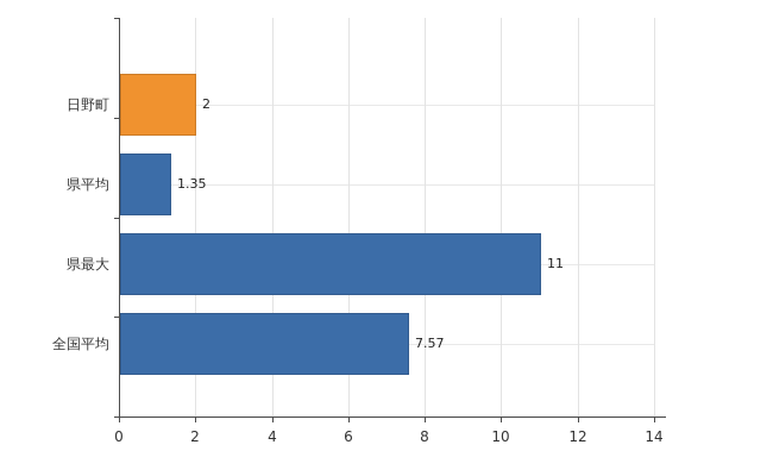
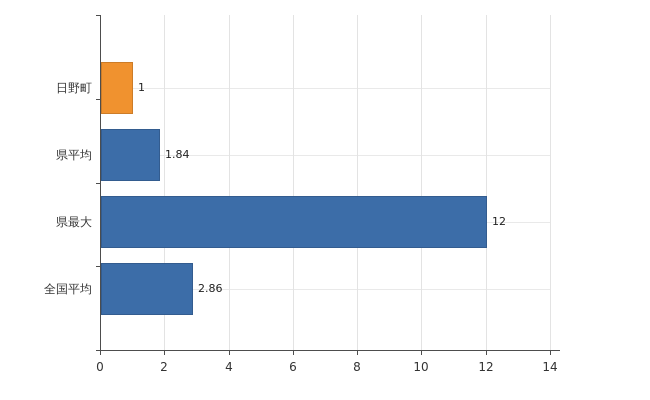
日野町: 2 -> 1
県平均: 1.35 -> 1.84
県最大: 11 -> 12
全国平均: 7.57 -> 2.86
